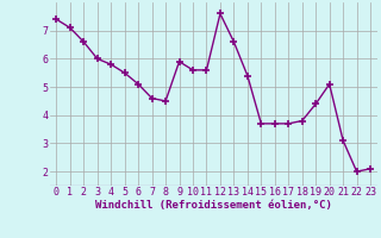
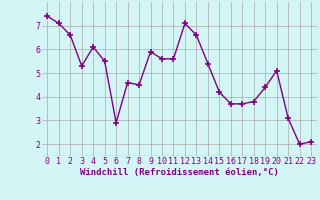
3: 6.0 -> 5.3
4: 5.8 -> 6.1
6: 5.1 -> 2.9
12: 7.6 -> 7.1
15: 3.7 -> 4.2
